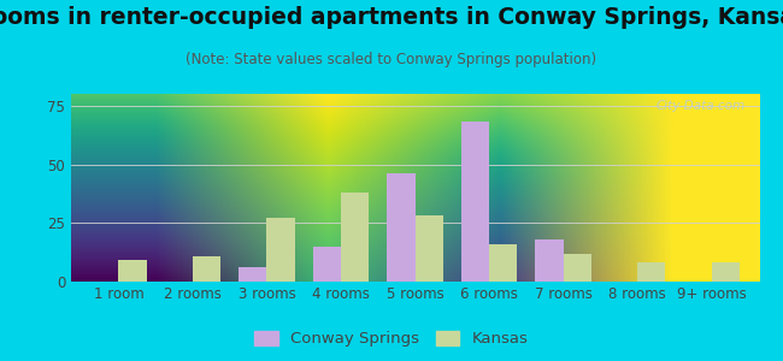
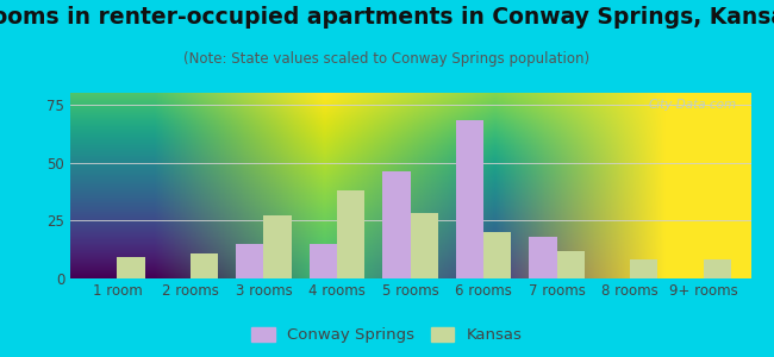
Conway Springs/3 rooms: 6 -> 15
Kansas/6 rooms: 16 -> 20
